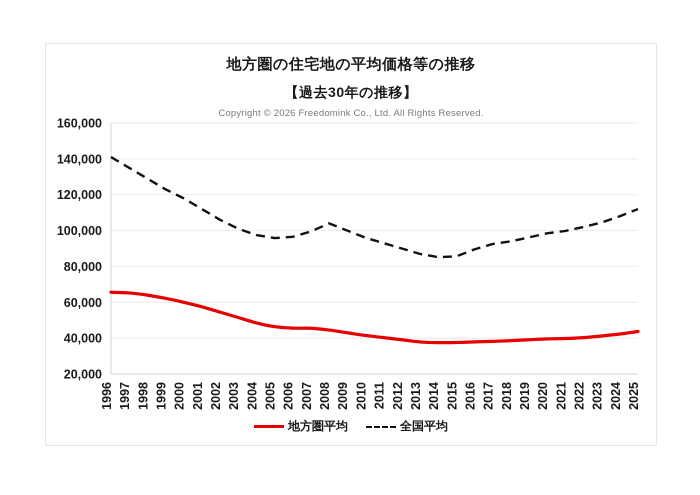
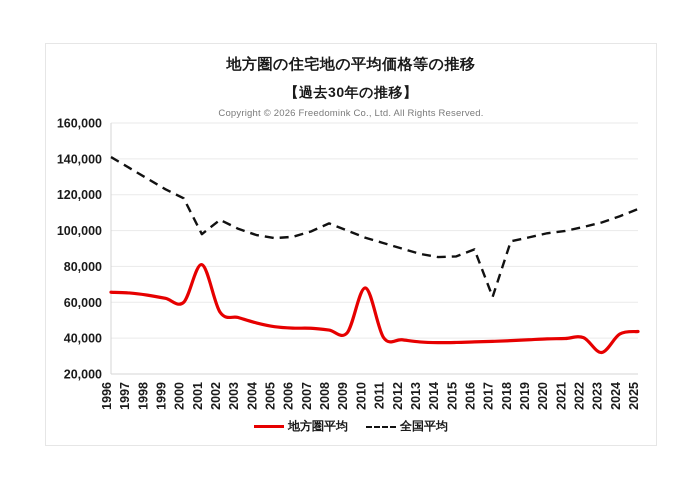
地方圏平均/2001: 58000 -> 81000
全国平均/2001: 112000 -> 98000
地方圏平均/2010: 42000 -> 68000
全国平均/2017: 92000 -> 63000
地方圏平均/2023: 41000 -> 32000
